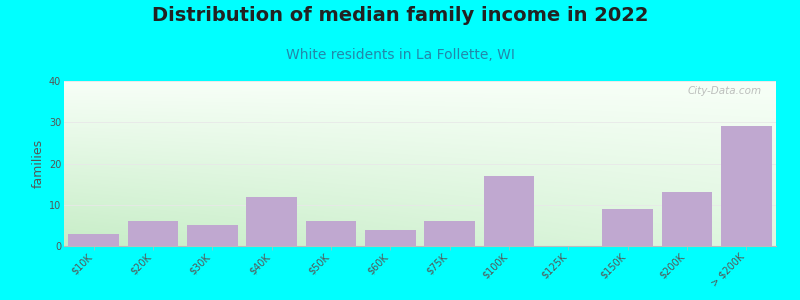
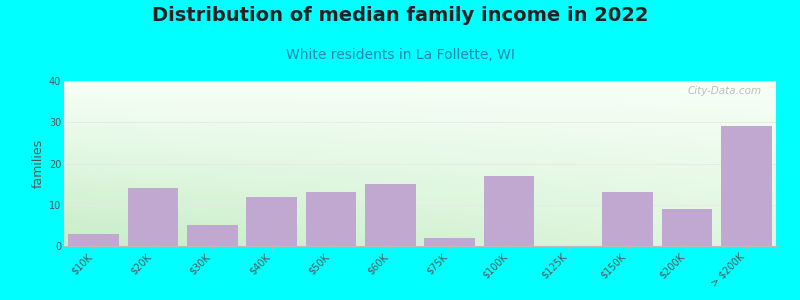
$20K: 6 -> 14
$50K: 6 -> 13
$60K: 4 -> 15
$75K: 6 -> 2
$150K: 9 -> 13
$200K: 13 -> 9
